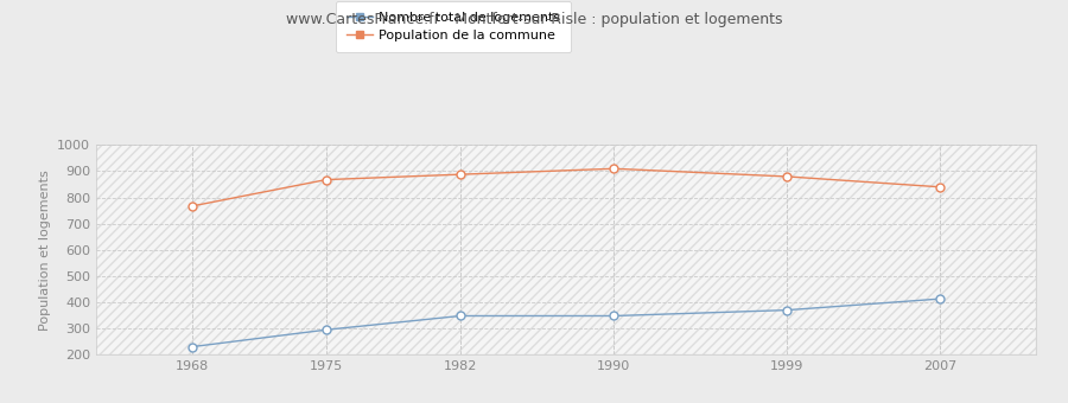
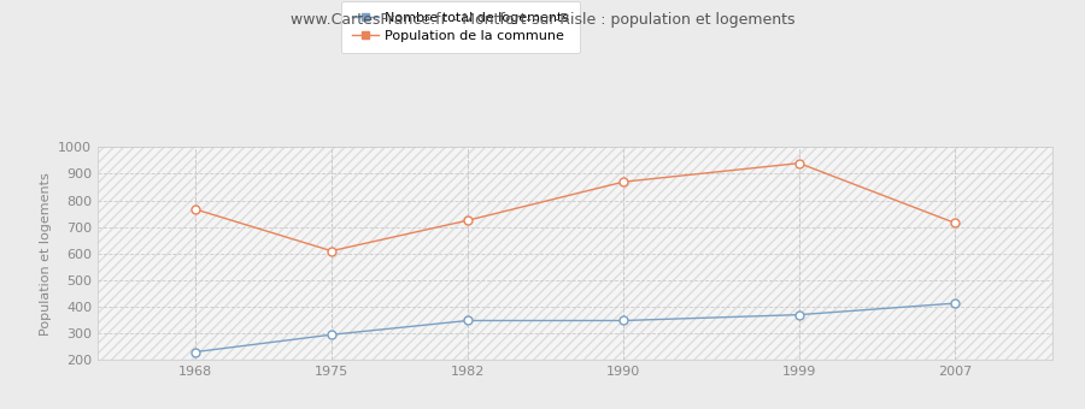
Population de la commune/1975: 868 -> 610
Population de la commune/1982: 888 -> 725
Population de la commune/1990: 910 -> 870
Population de la commune/1999: 880 -> 940
Population de la commune/2007: 840 -> 715
